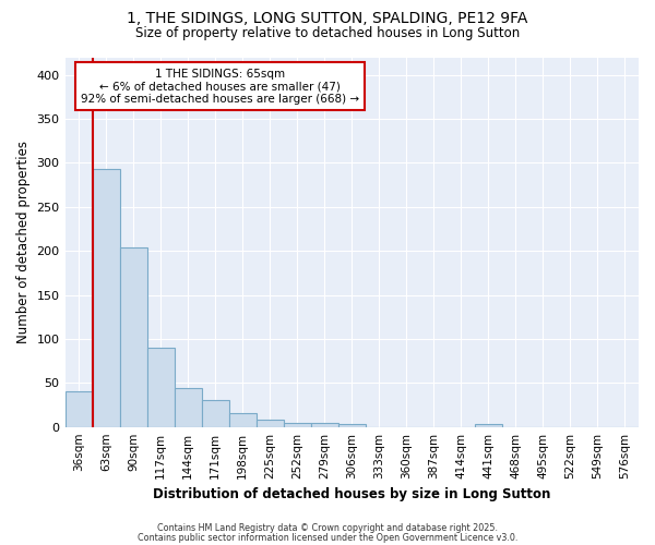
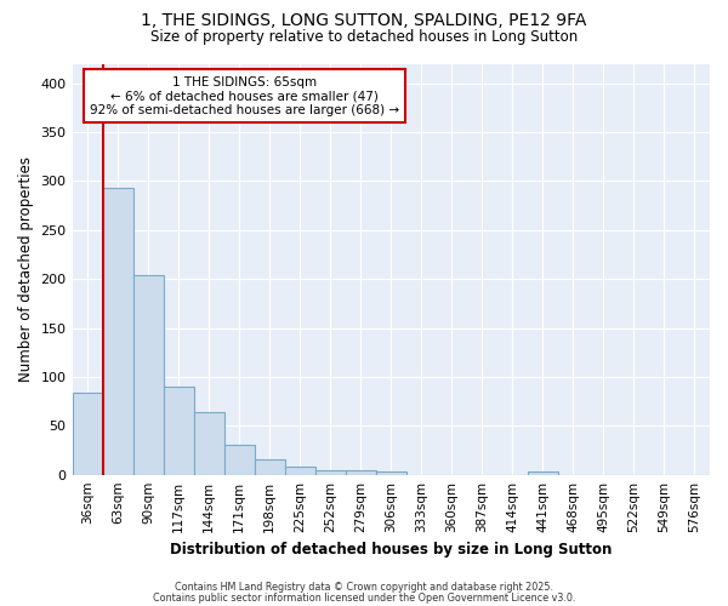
36sqm: 41 -> 84
144sqm: 44 -> 64
